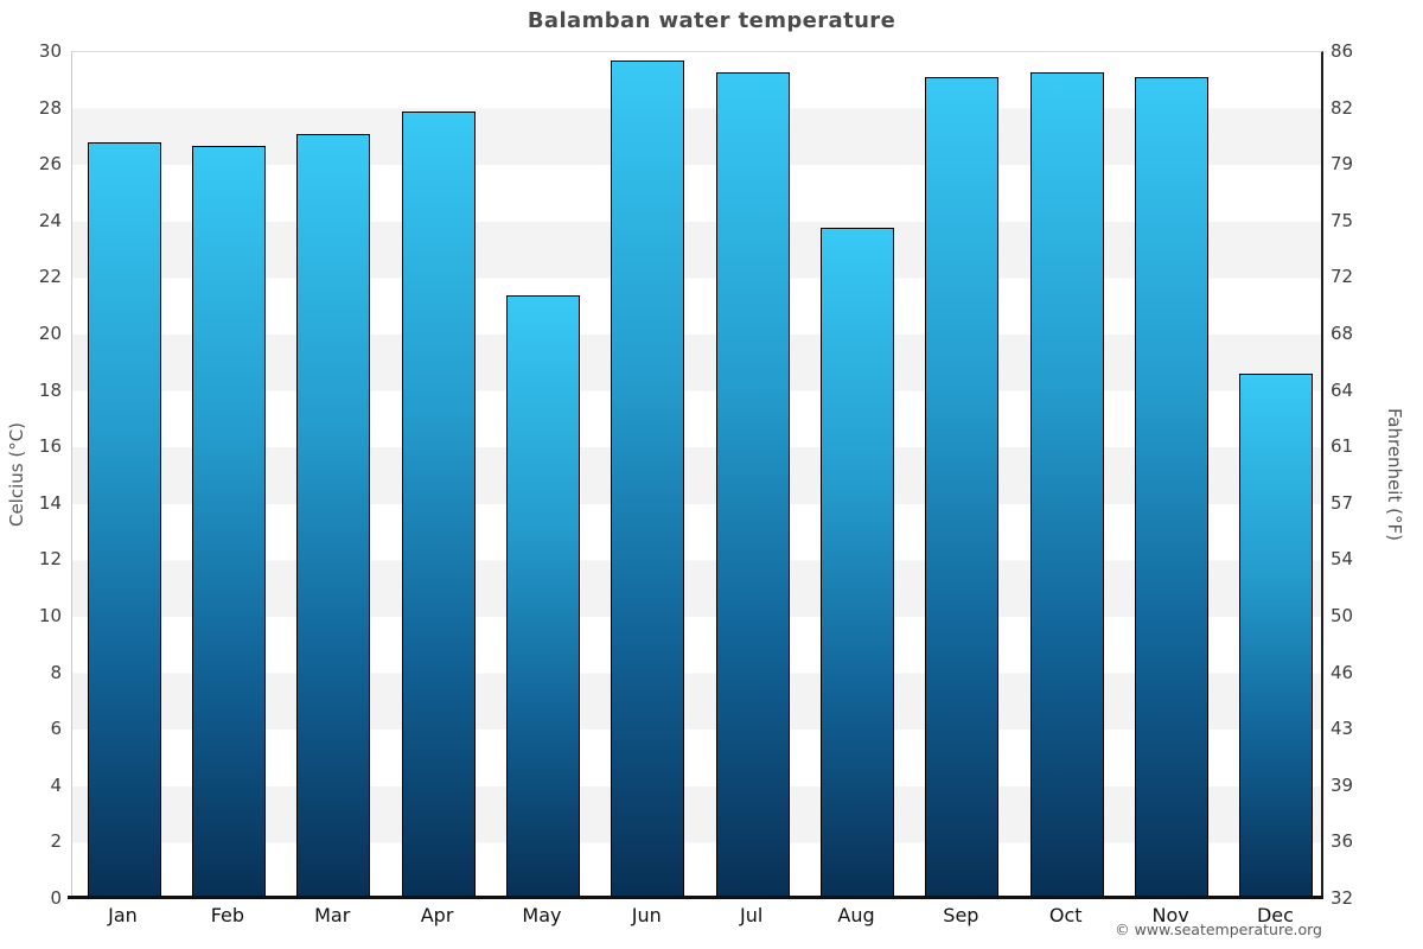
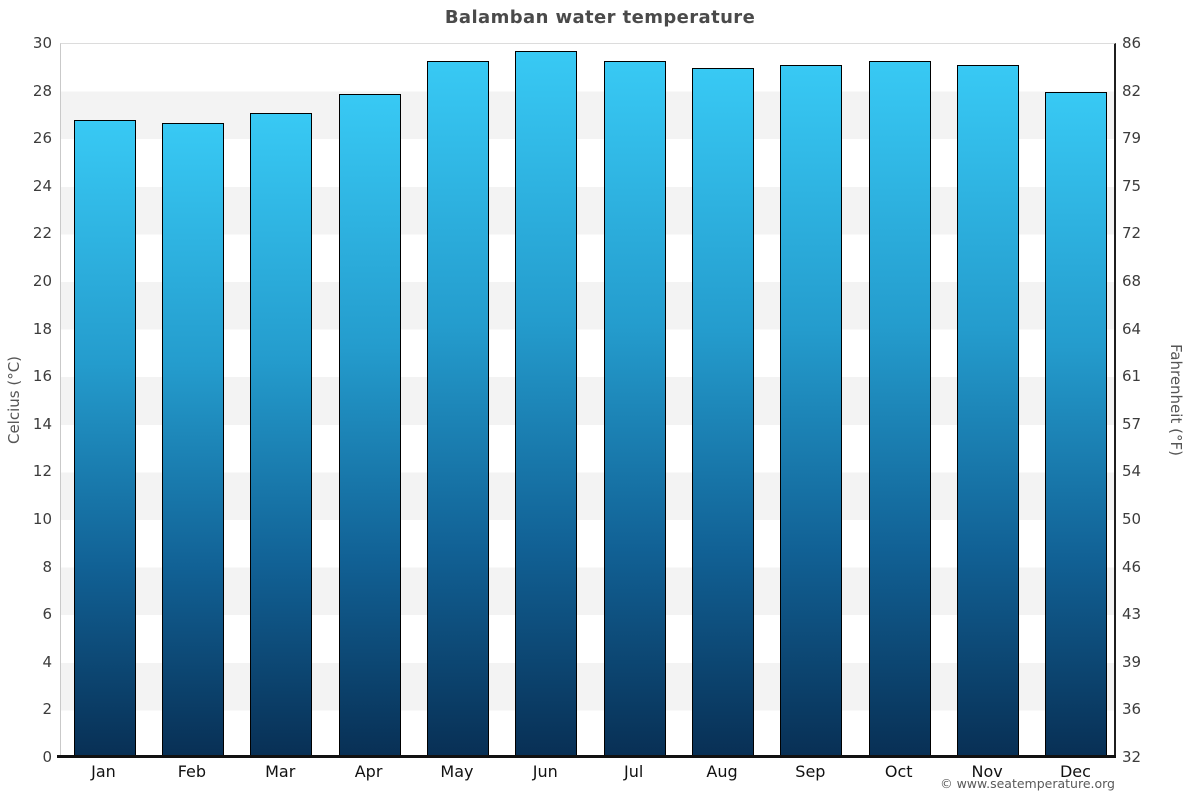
May: 21.4 -> 29.3
Aug: 23.8 -> 29.0
Dec: 18.6 -> 28.0
